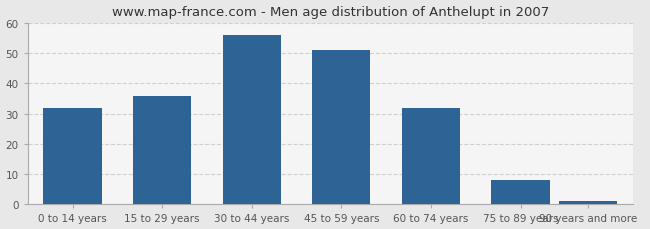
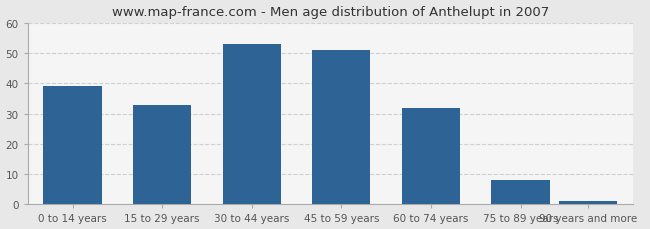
0 to 14 years: 32 -> 39
15 to 29 years: 36 -> 33
30 to 44 years: 56 -> 53
